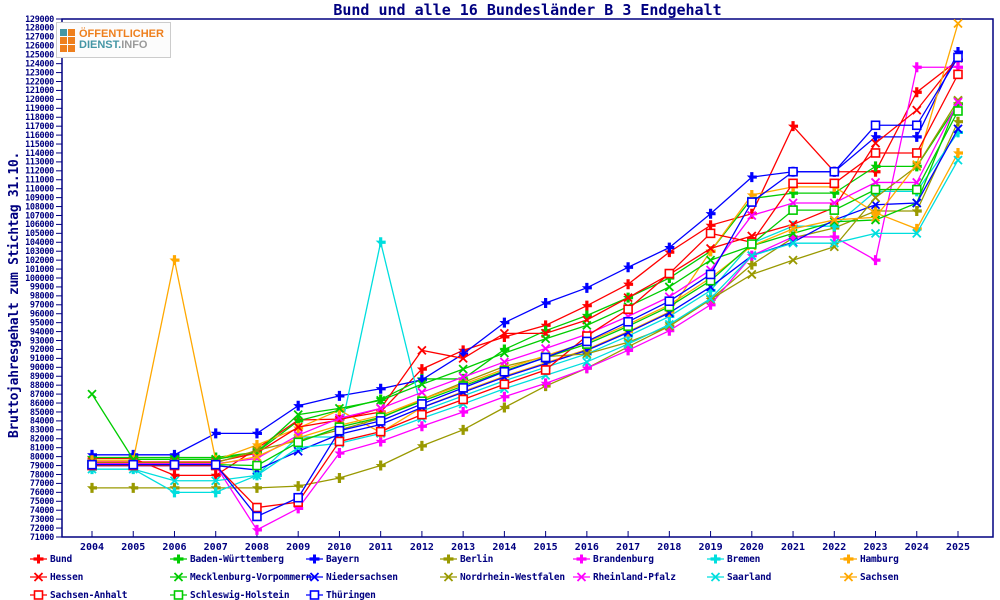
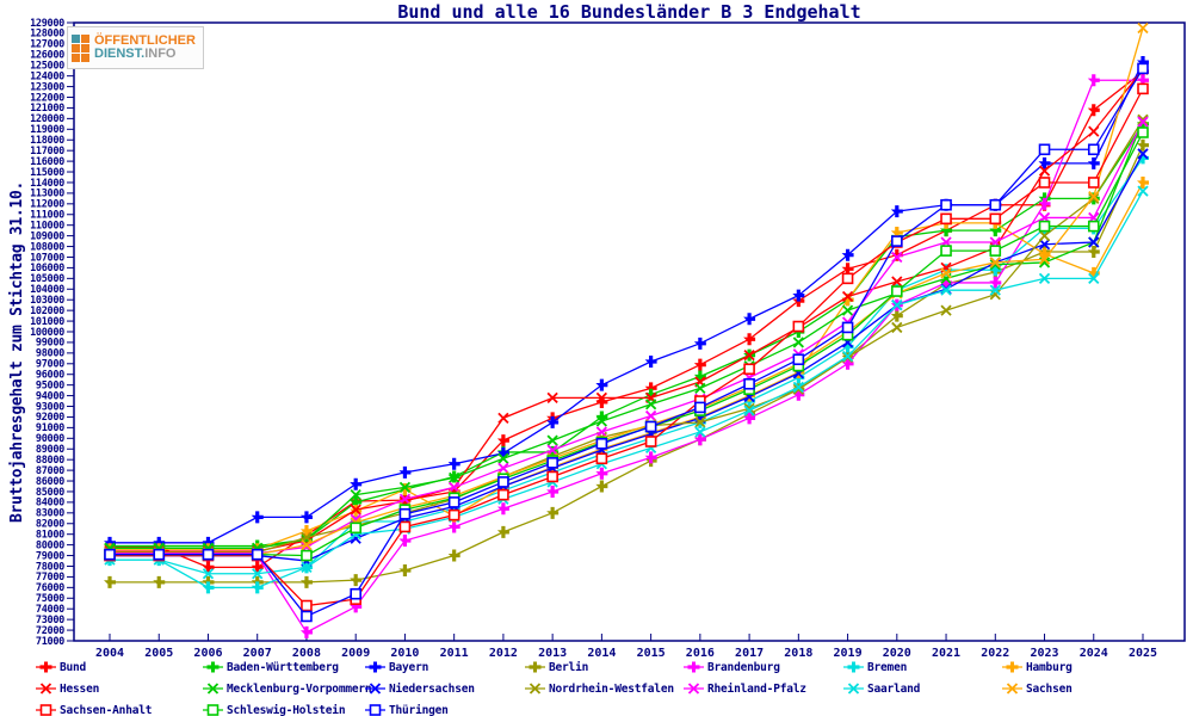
Mecklenburg-Vorpommern/2004: 87000 -> 80000
Hamburg/2006: 102000 -> 80000
Bremen/2011: 104000 -> 83000
Hessen/2013: 91000 -> 94000
Sachsen-Anhalt/2020: 104000 -> 108000
Bund/2021: 117000 -> 110000
Brandenburg/2023: 102000 -> 112000
